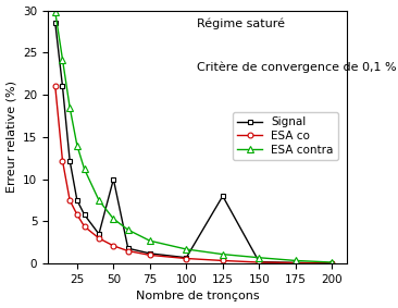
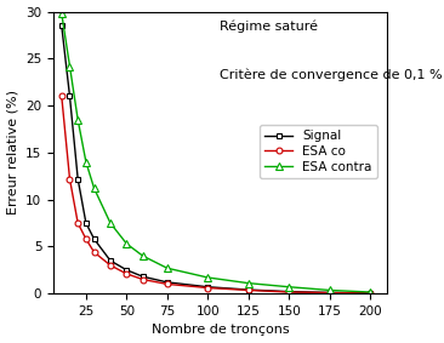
Signal/50: 10.0 -> 2.5
Signal/125: 8.0 -> 0.4
